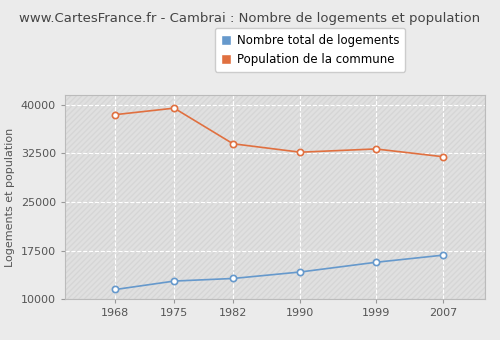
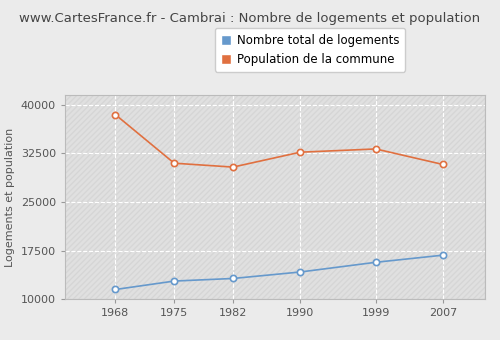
Population de la commune/1975: 39500 -> 31000
Population de la commune/1982: 34000 -> 30400
Population de la commune/2007: 32000 -> 30800
